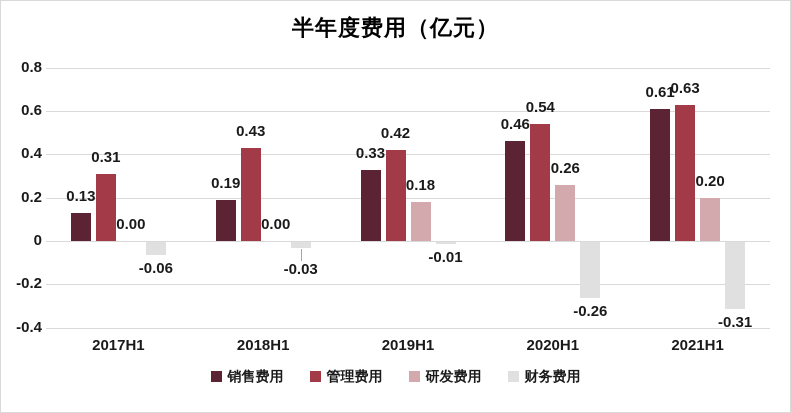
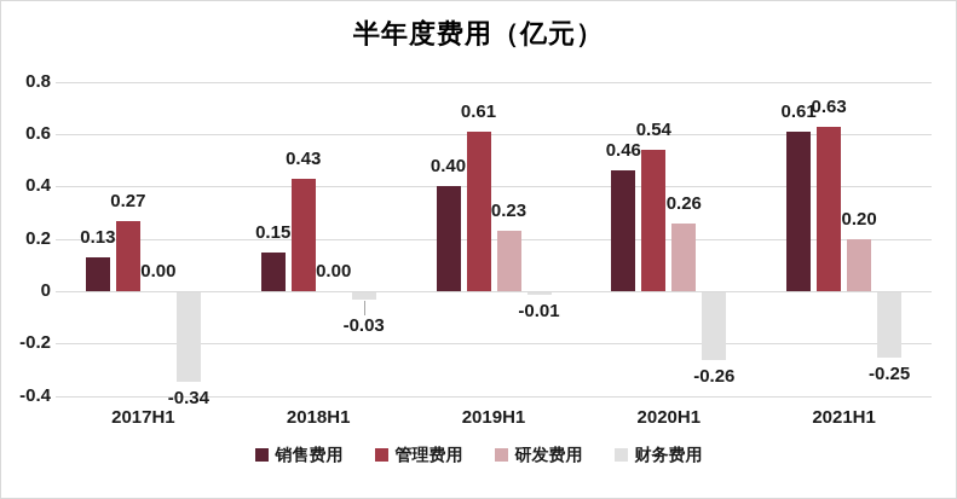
管理费用/2017H1: 0.31 -> 0.27
财务费用/2017H1: -0.06 -> -0.34
销售费用/2018H1: 0.19 -> 0.15
销售费用/2019H1: 0.33 -> 0.40
管理费用/2019H1: 0.42 -> 0.61
研发费用/2019H1: 0.18 -> 0.23
财务费用/2021H1: -0.31 -> -0.25
